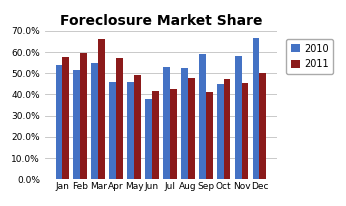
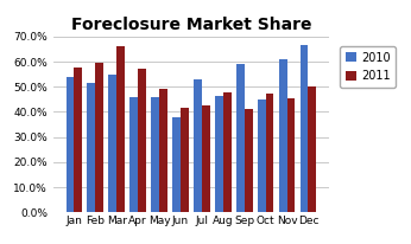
2010/Aug: 52.5% -> 46.5%
2010/Nov: 58.3% -> 61.0%
